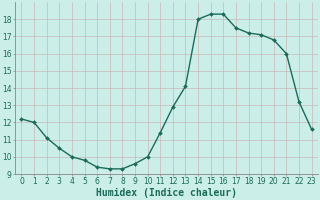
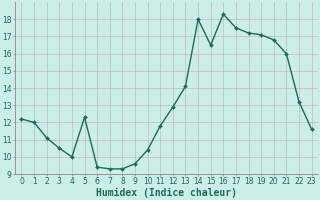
5: 9.8 -> 12.3
10: 10.0 -> 10.4
11: 11.4 -> 11.8
15: 18.3 -> 16.5
